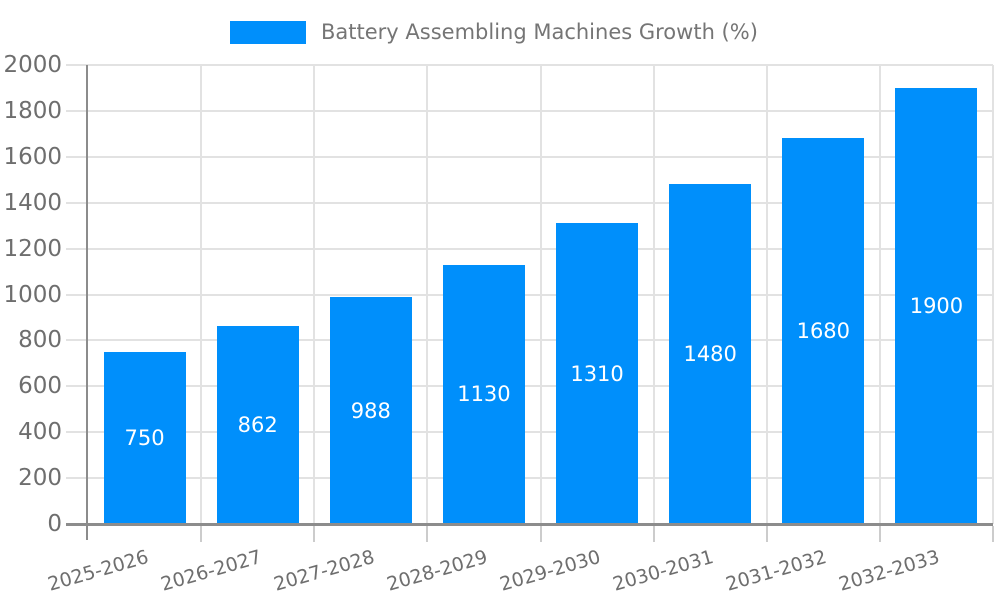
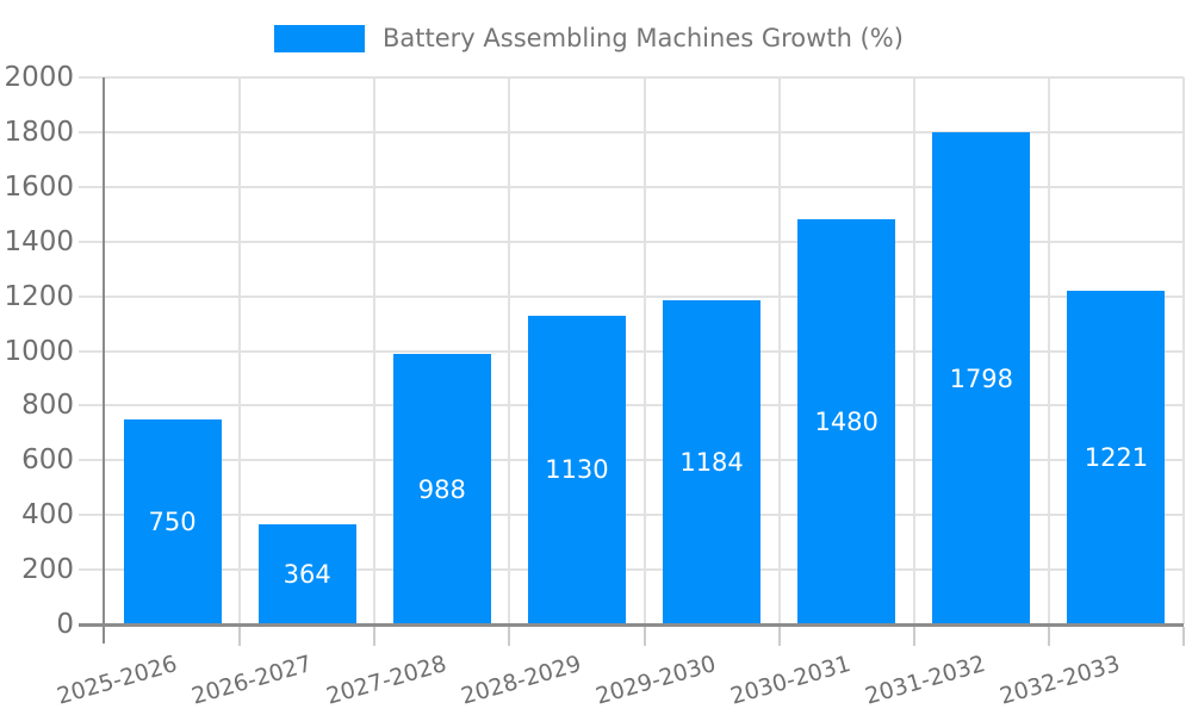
2026-2027: 862 -> 364
2029-2030: 1310 -> 1184
2031-2032: 1680 -> 1798
2032-2033: 1900 -> 1221
